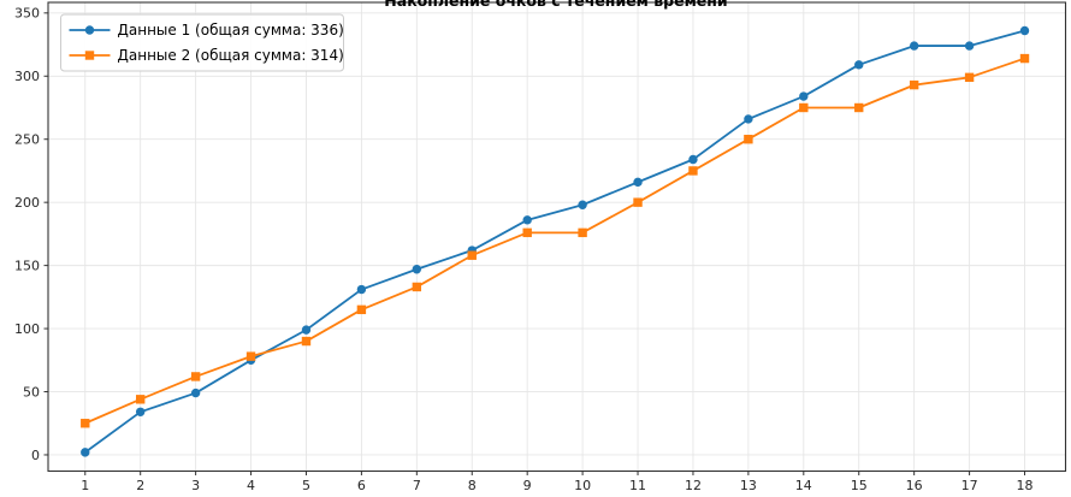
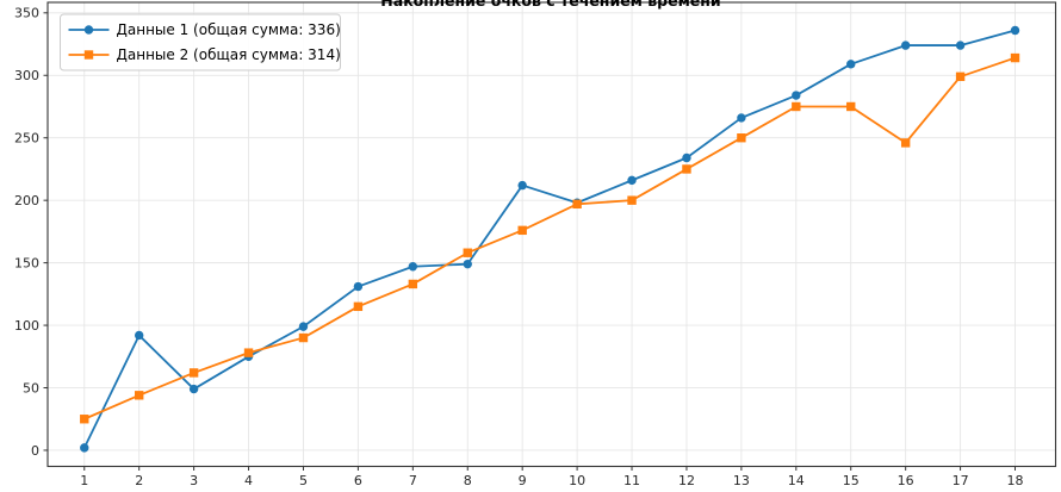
Данные 1 (общая сумма: 336)/2: 34 -> 92
Данные 1 (общая сумма: 336)/8: 162 -> 149
Данные 1 (общая сумма: 336)/9: 186 -> 212
Данные 2 (общая сумма: 314)/10: 176 -> 197
Данные 2 (общая сумма: 314)/16: 293 -> 246
